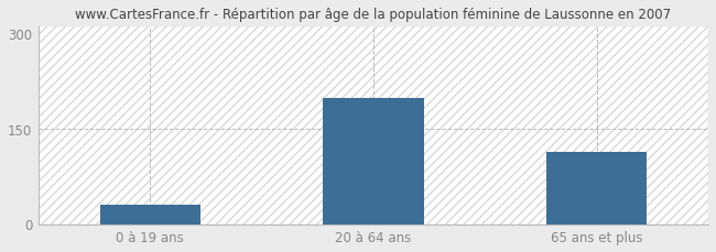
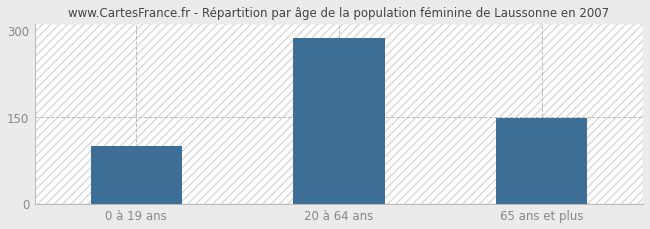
0 à 19 ans: 30 -> 100
20 à 64 ans: 198 -> 287
65 ans et plus: 114 -> 148
